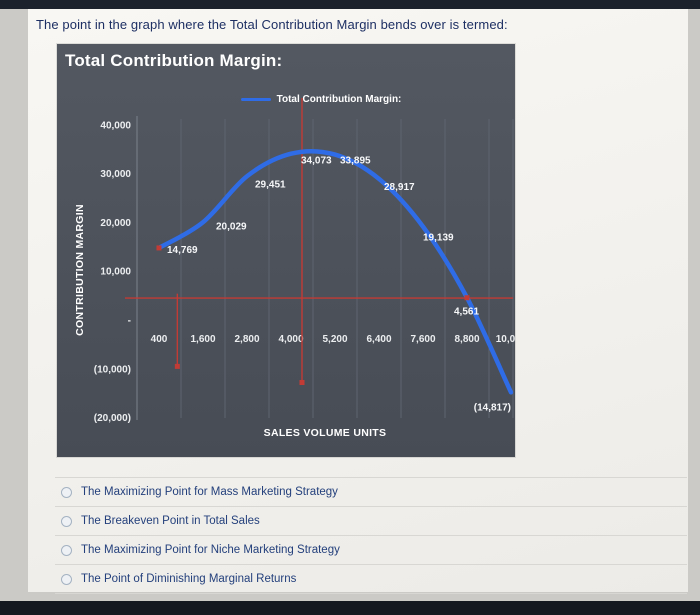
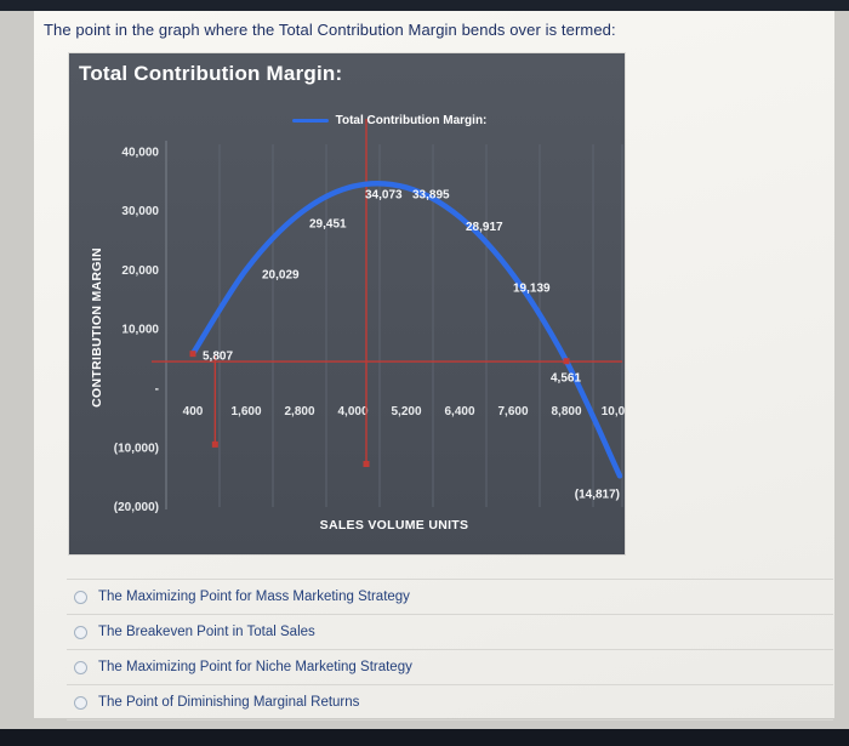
400: 14,769 -> 5,807
